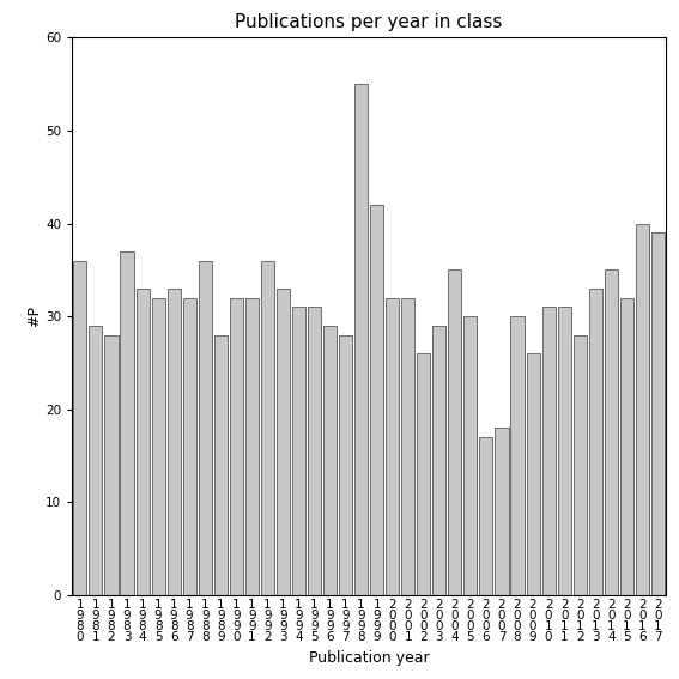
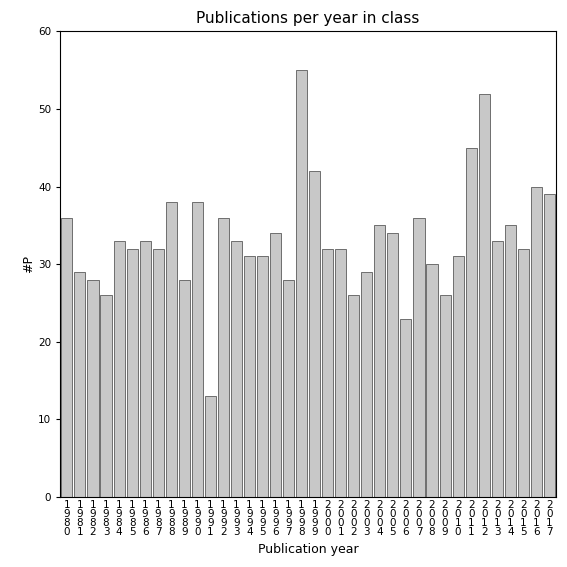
1 9 8 3: 37 -> 26
1 9 8 8: 36 -> 38
1 9 9 0: 32 -> 38
1 9 9 1: 32 -> 13
1 9 9 6: 29 -> 34
2 0 0 5: 30 -> 34
2 0 0 6: 17 -> 23
2 0 0 7: 18 -> 36
2 0 1 1: 31 -> 45
2 0 1 2: 28 -> 52
